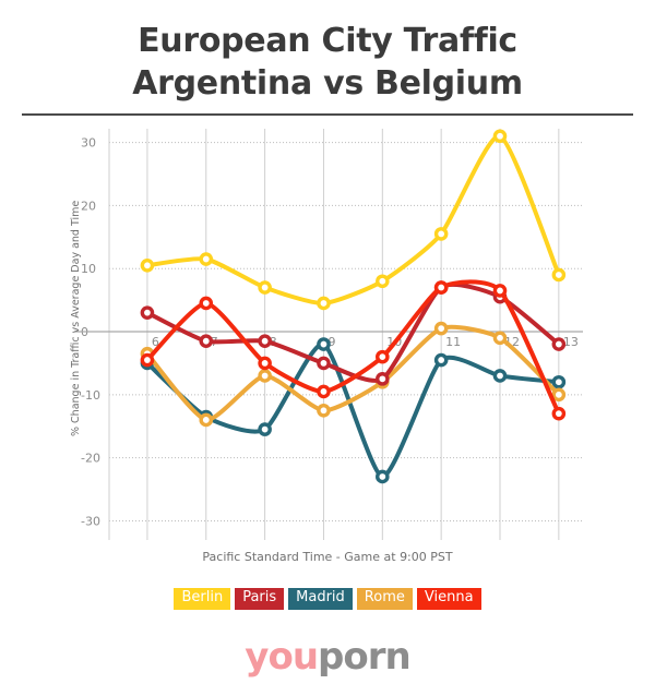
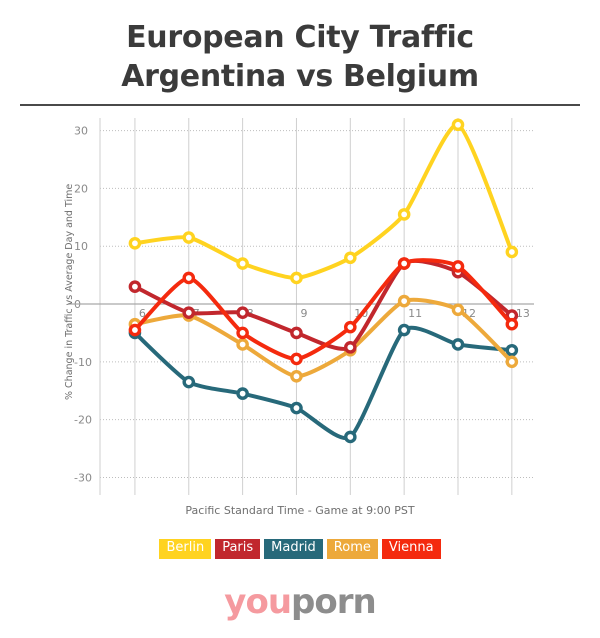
Rome/7: -14 -> -2
Madrid/9: -2 -> -18
Vienna/13: -13 -> -4
